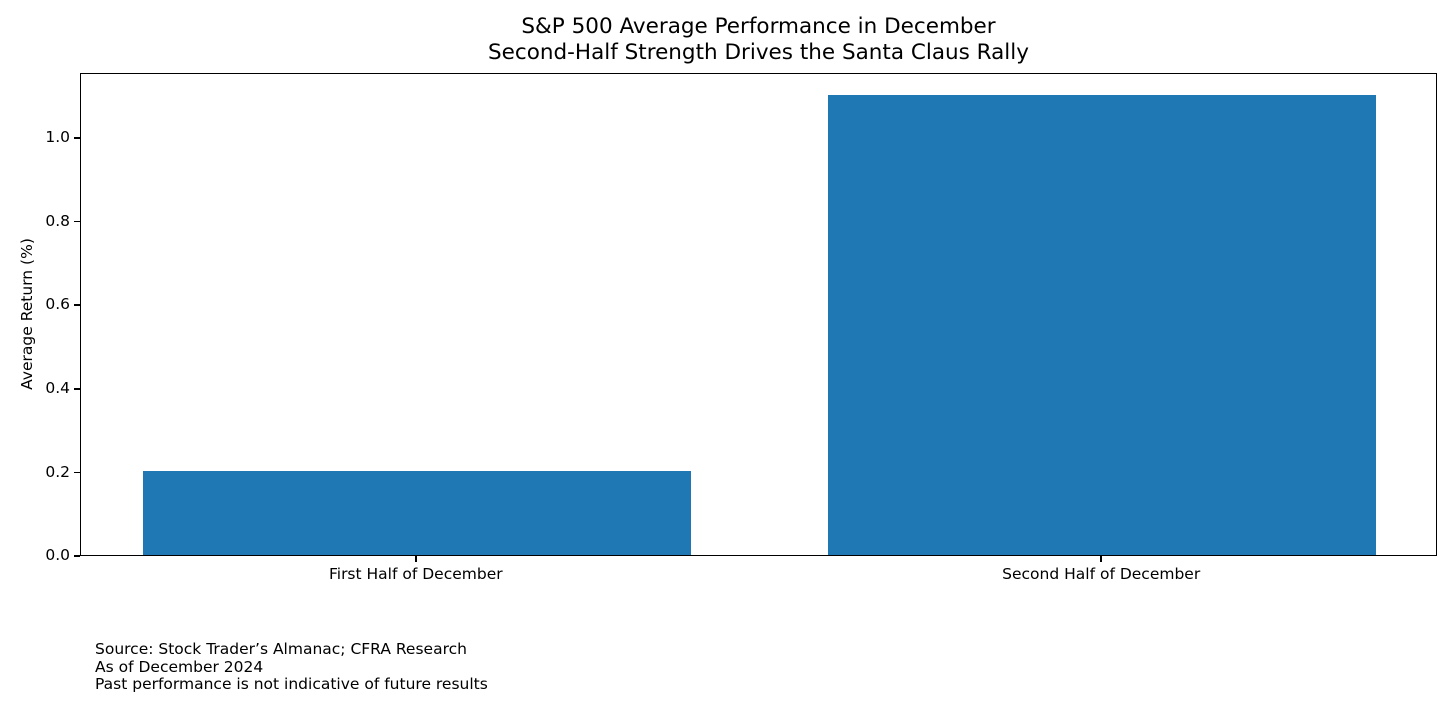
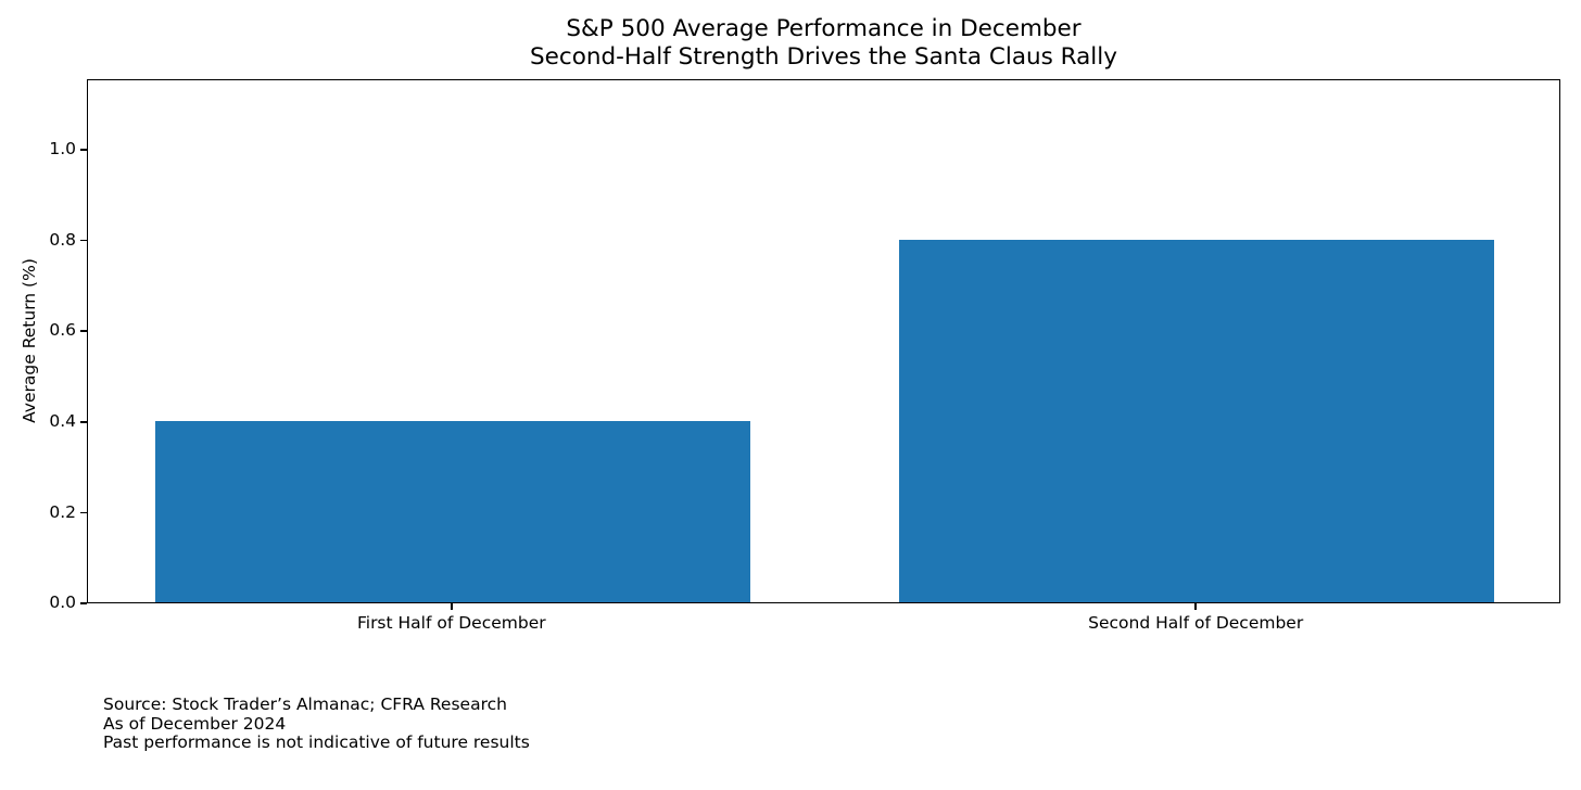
First Half of December: 0.2 -> 0.4
Second Half of December: 1.1 -> 0.8
